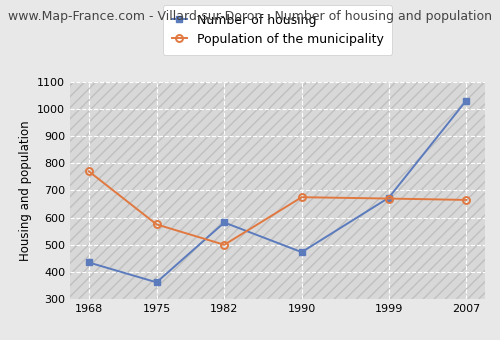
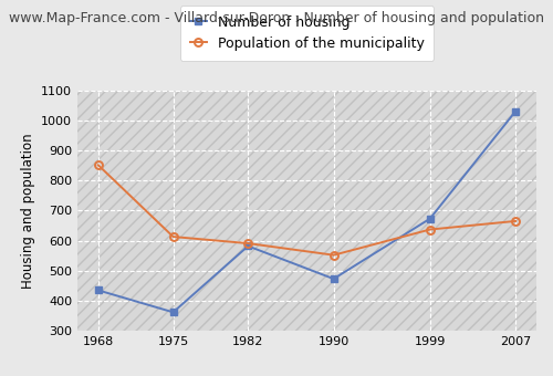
Population of the municipality/1968: 770 -> 851
Population of the municipality/1975: 575 -> 613
Population of the municipality/1982: 500 -> 591
Population of the municipality/1990: 675 -> 552
Population of the municipality/1999: 670 -> 637
